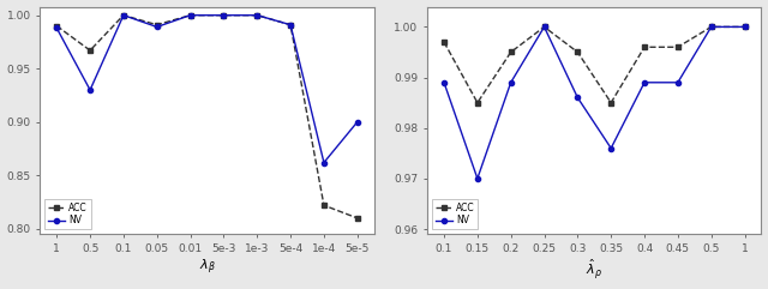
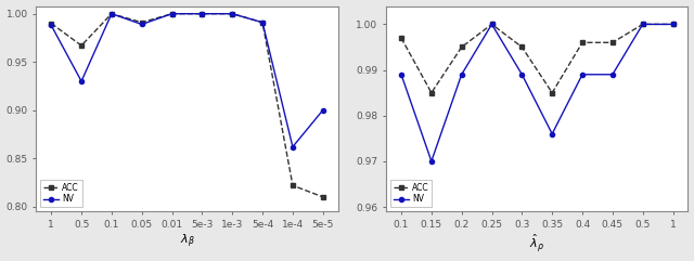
NV/0.3: 0.986 -> 0.989
